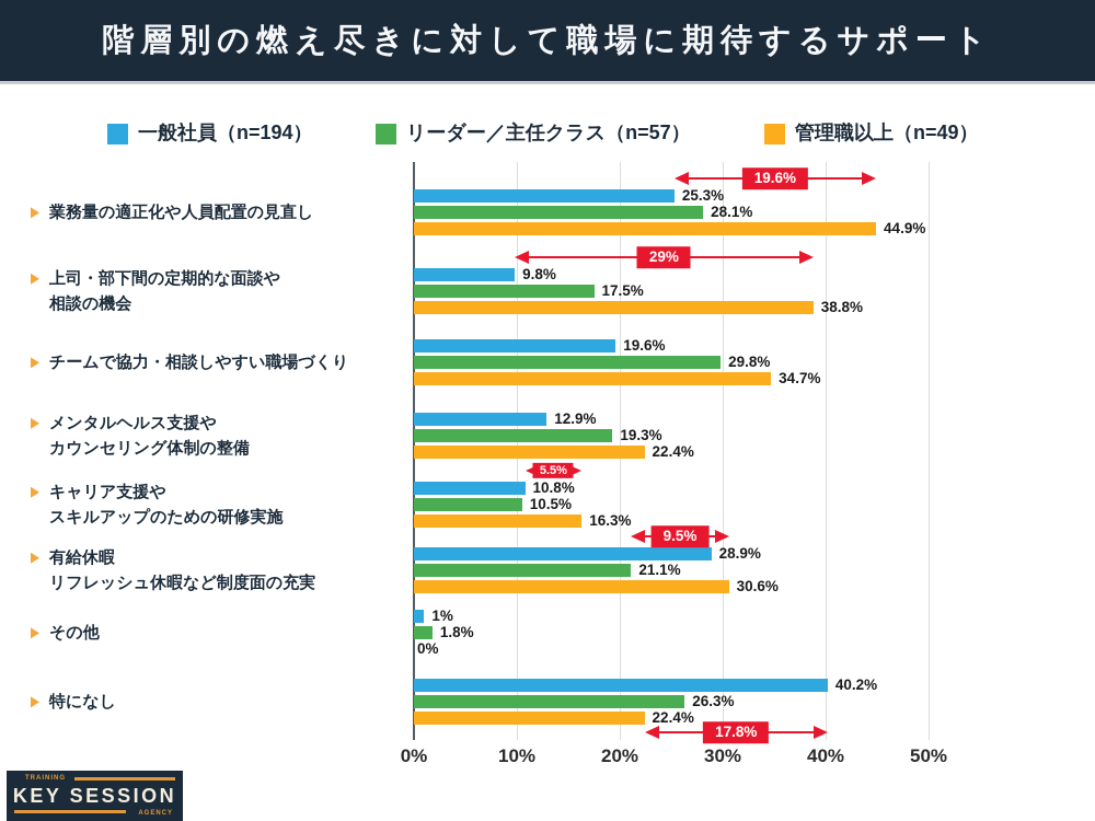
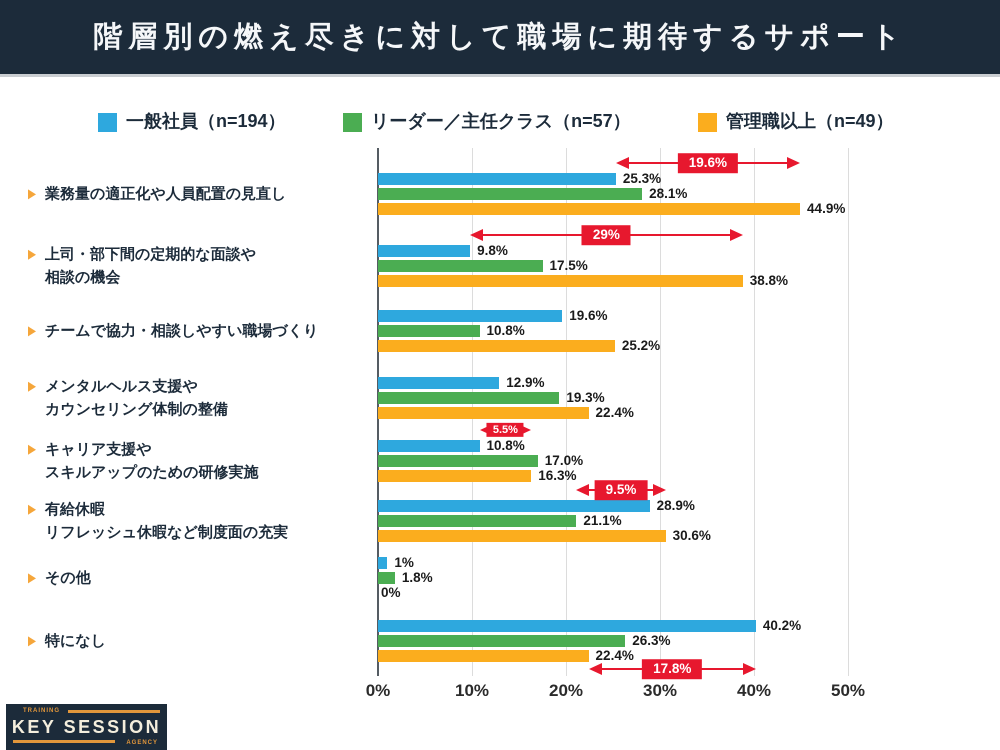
リーダー／主任クラス（n=57）/チームで協力・相談しやすい職場づくり: 29.8% -> 10.8%
管理職以上（n=49）/チームで協力・相談しやすい職場づくり: 34.7% -> 25.2%
リーダー／主任クラス（n=57）/キャリア支援や スキルアップのための研修実施: 10.5% -> 17.0%
